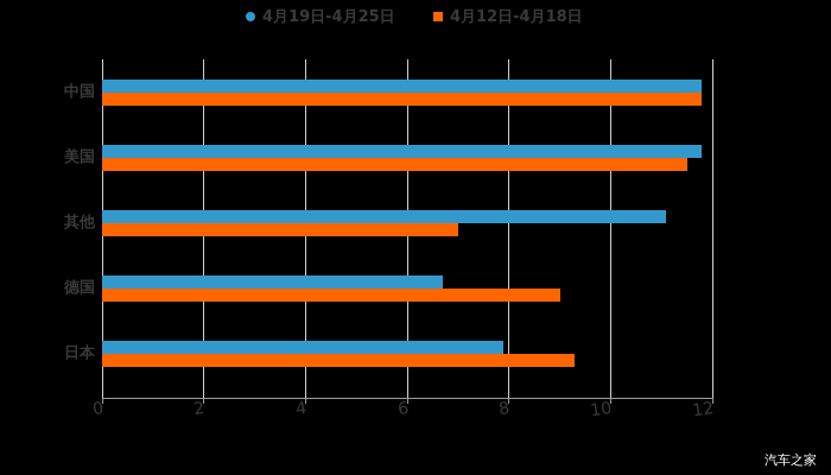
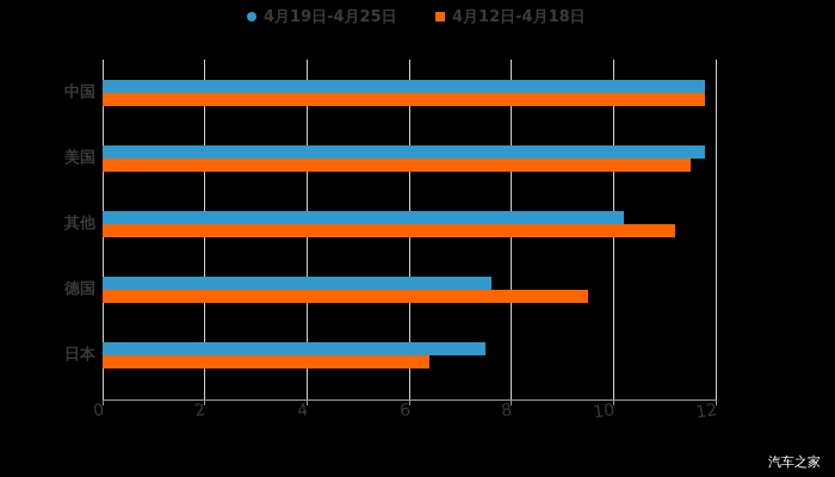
4月19日-4月25日/其他: 11.1 -> 10.2
4月12日-4月18日/其他: 7.0 -> 11.2
4月19日-4月25日/德国: 6.7 -> 7.6
4月12日-4月18日/德国: 9.0 -> 9.5
4月19日-4月25日/日本: 7.9 -> 7.5
4月12日-4月18日/日本: 9.3 -> 6.4
